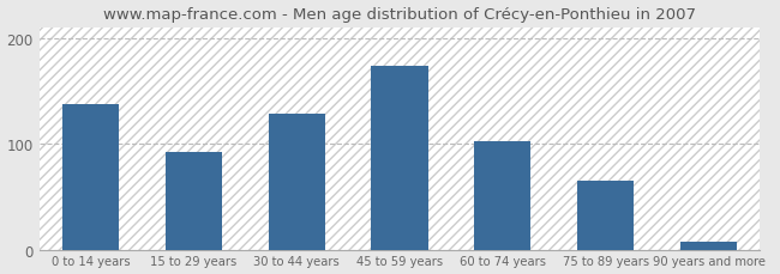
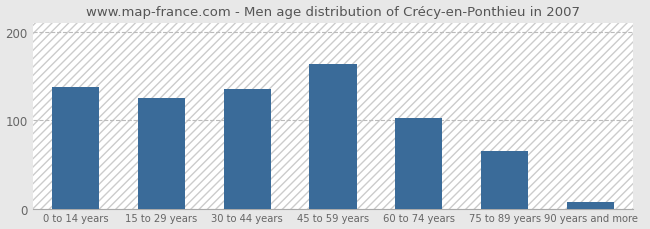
15 to 29 years: 92 -> 125
30 to 44 years: 128 -> 135
45 to 59 years: 174 -> 163
